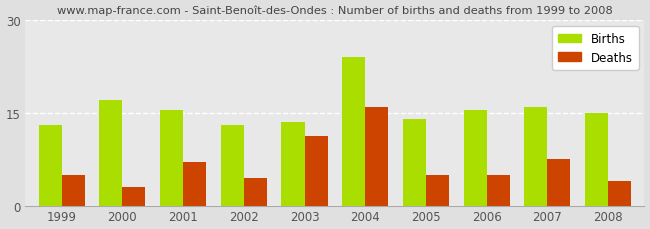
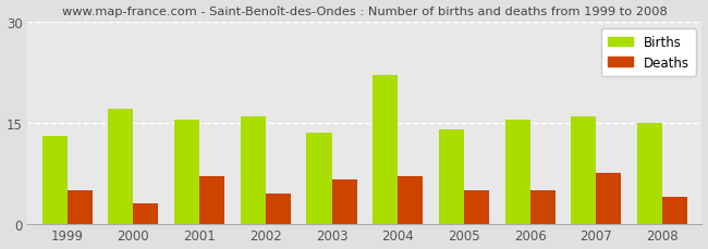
Births/2002: 13.0 -> 16.0
Deaths/2003: 11.2 -> 6.5
Births/2004: 24.0 -> 22.0
Deaths/2004: 16.0 -> 7.0
